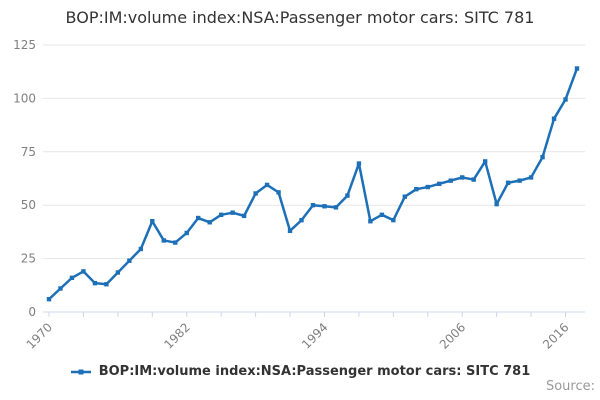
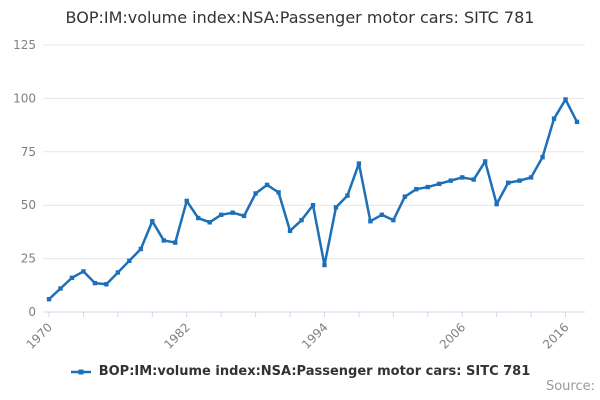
1982: 37 -> 52
1994: 50 -> 22
2016: 114 -> 89
